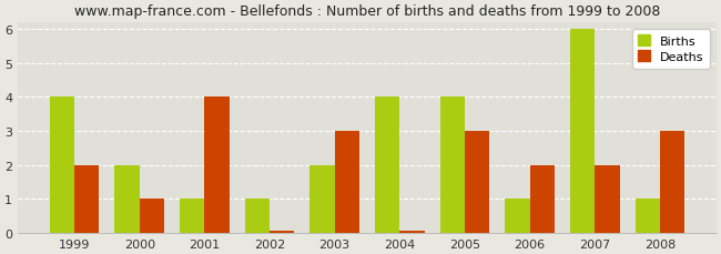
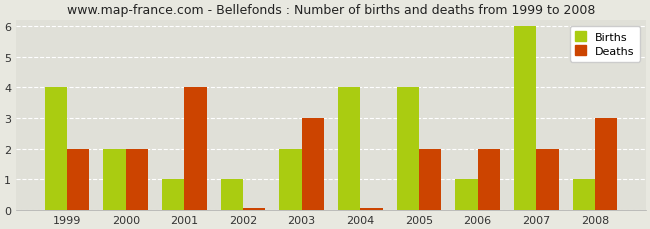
Deaths/2000: 1.00 -> 2.00
Deaths/2005: 3.00 -> 2.00
